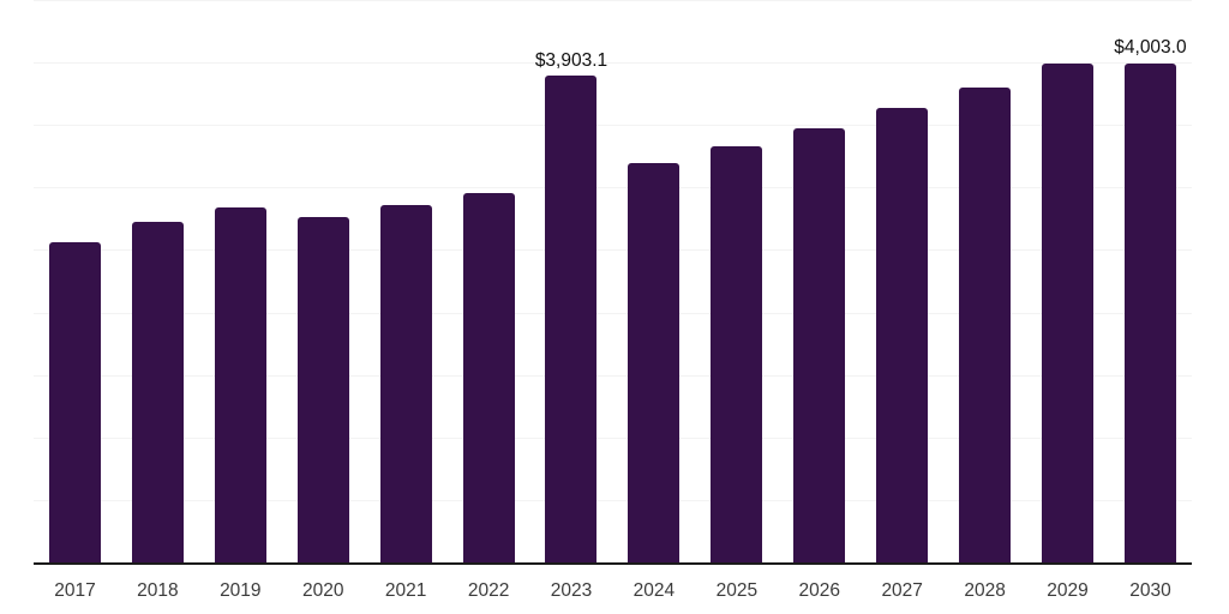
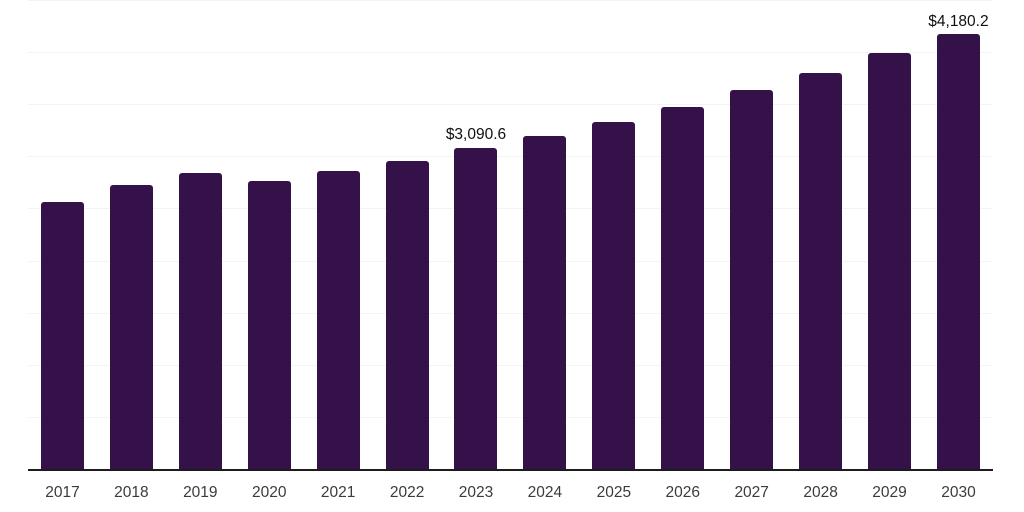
2023: $3,903.1 -> $3,090.6
2030: $4,003.0 -> $4,180.2
